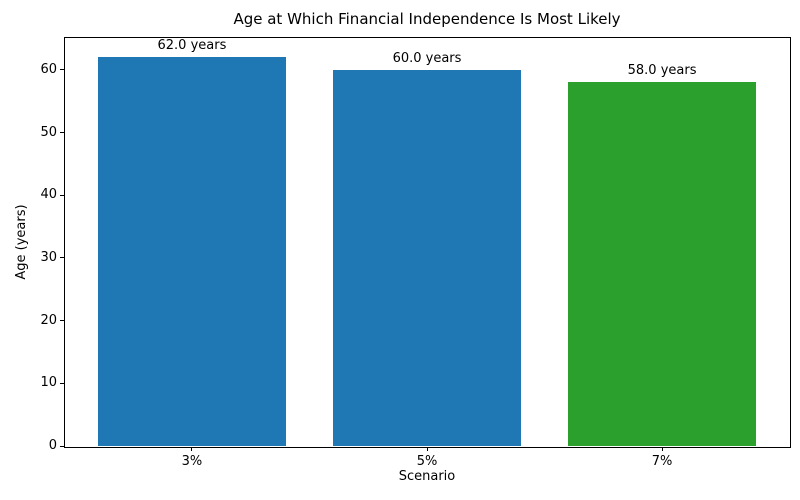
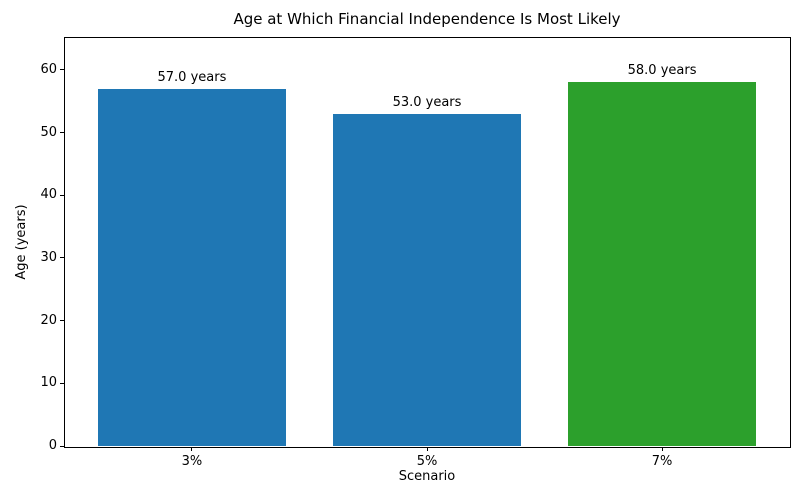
3%: 62.0 -> 57.0
5%: 60.0 -> 53.0
